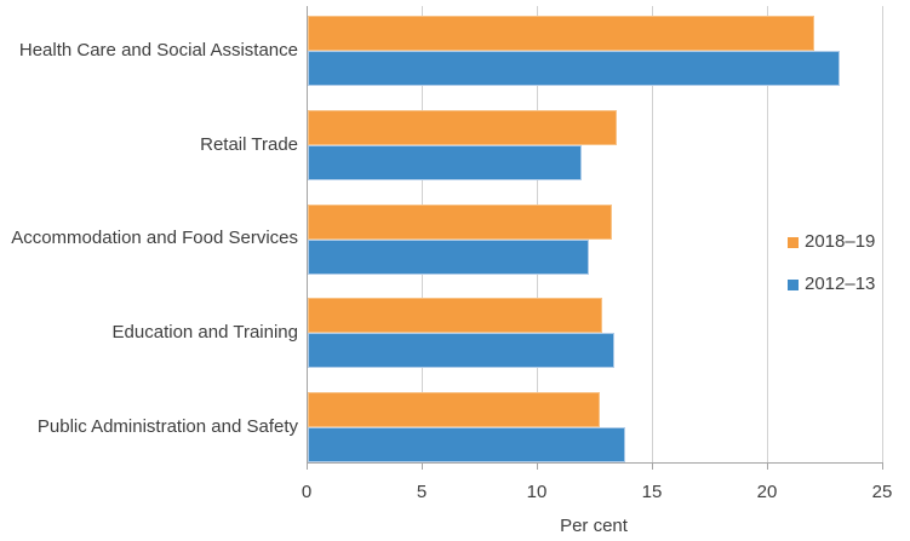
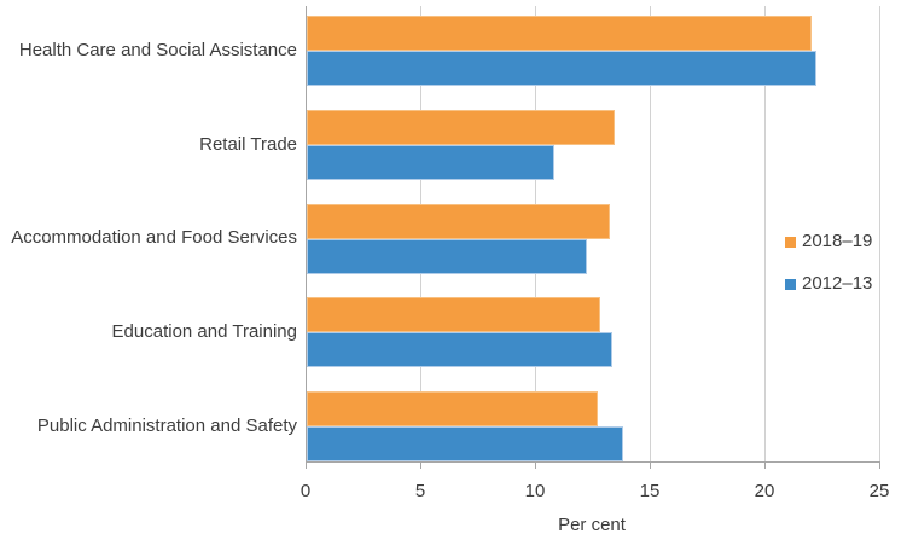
2012–13/Health Care and Social Assistance: 23.1 -> 22.2
2012–13/Retail Trade: 11.9 -> 10.8
